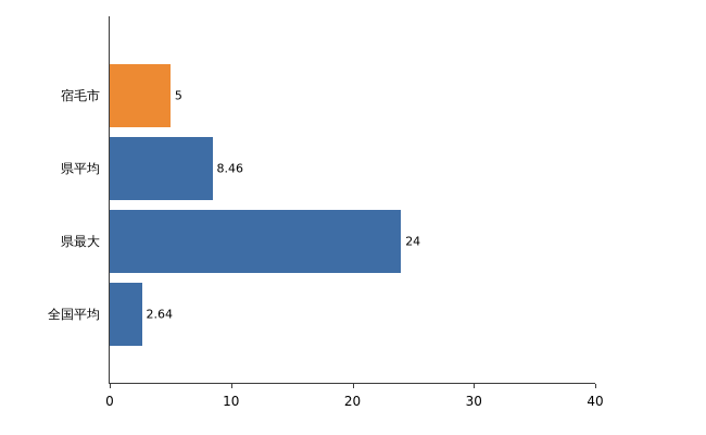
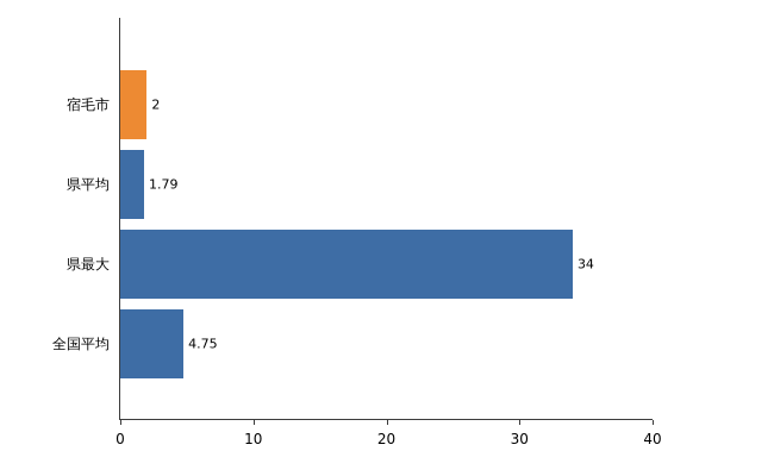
宿毛市: 5 -> 2
県平均: 8.46 -> 1.79
県最大: 24 -> 34
全国平均: 2.64 -> 4.75
